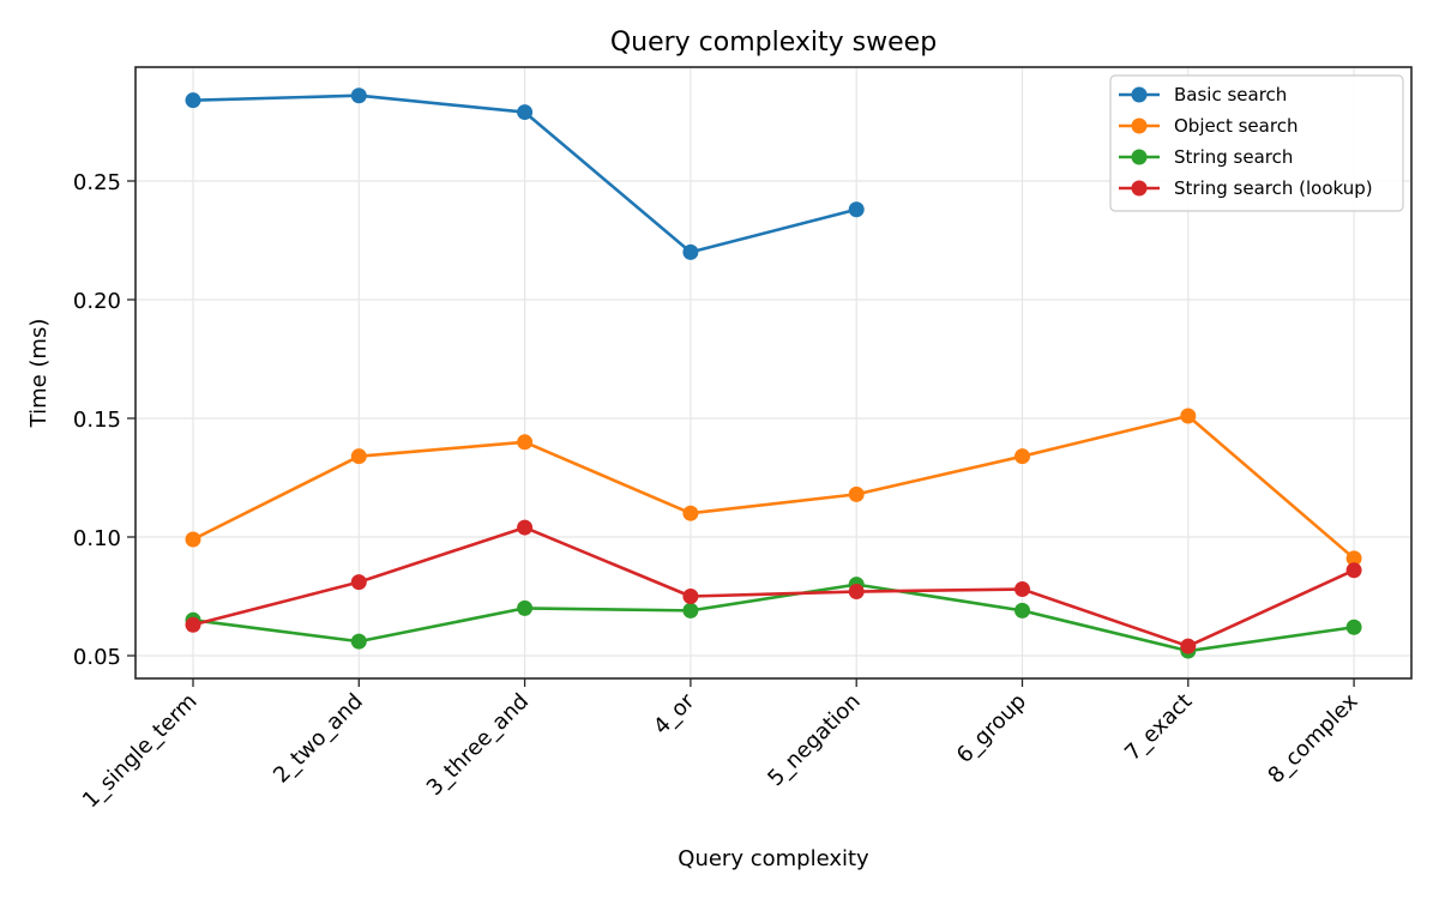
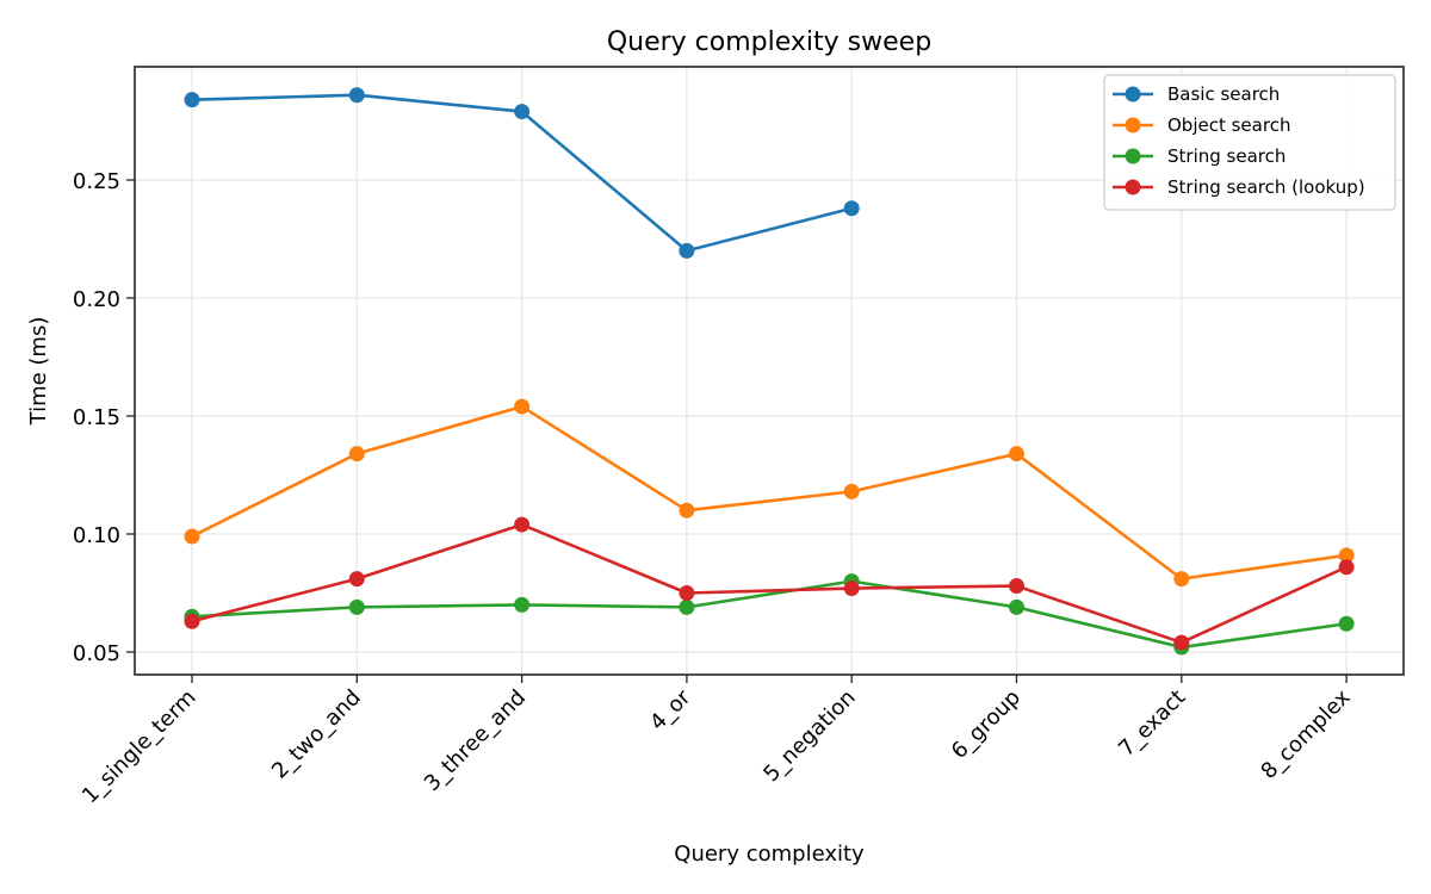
String search/2_two_and: 0.056 -> 0.069
Object search/3_three_and: 0.140 -> 0.154
Object search/7_exact: 0.151 -> 0.081
